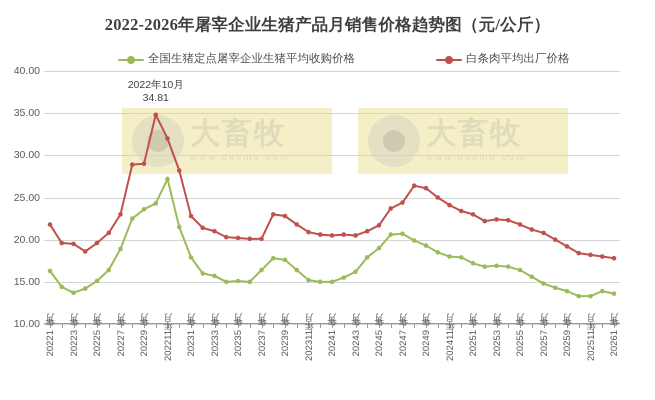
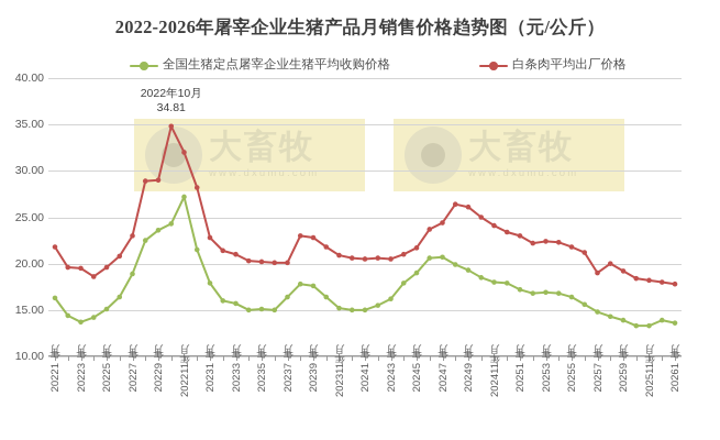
白条肉平均出厂价格/2025年7月: 21 -> 19
